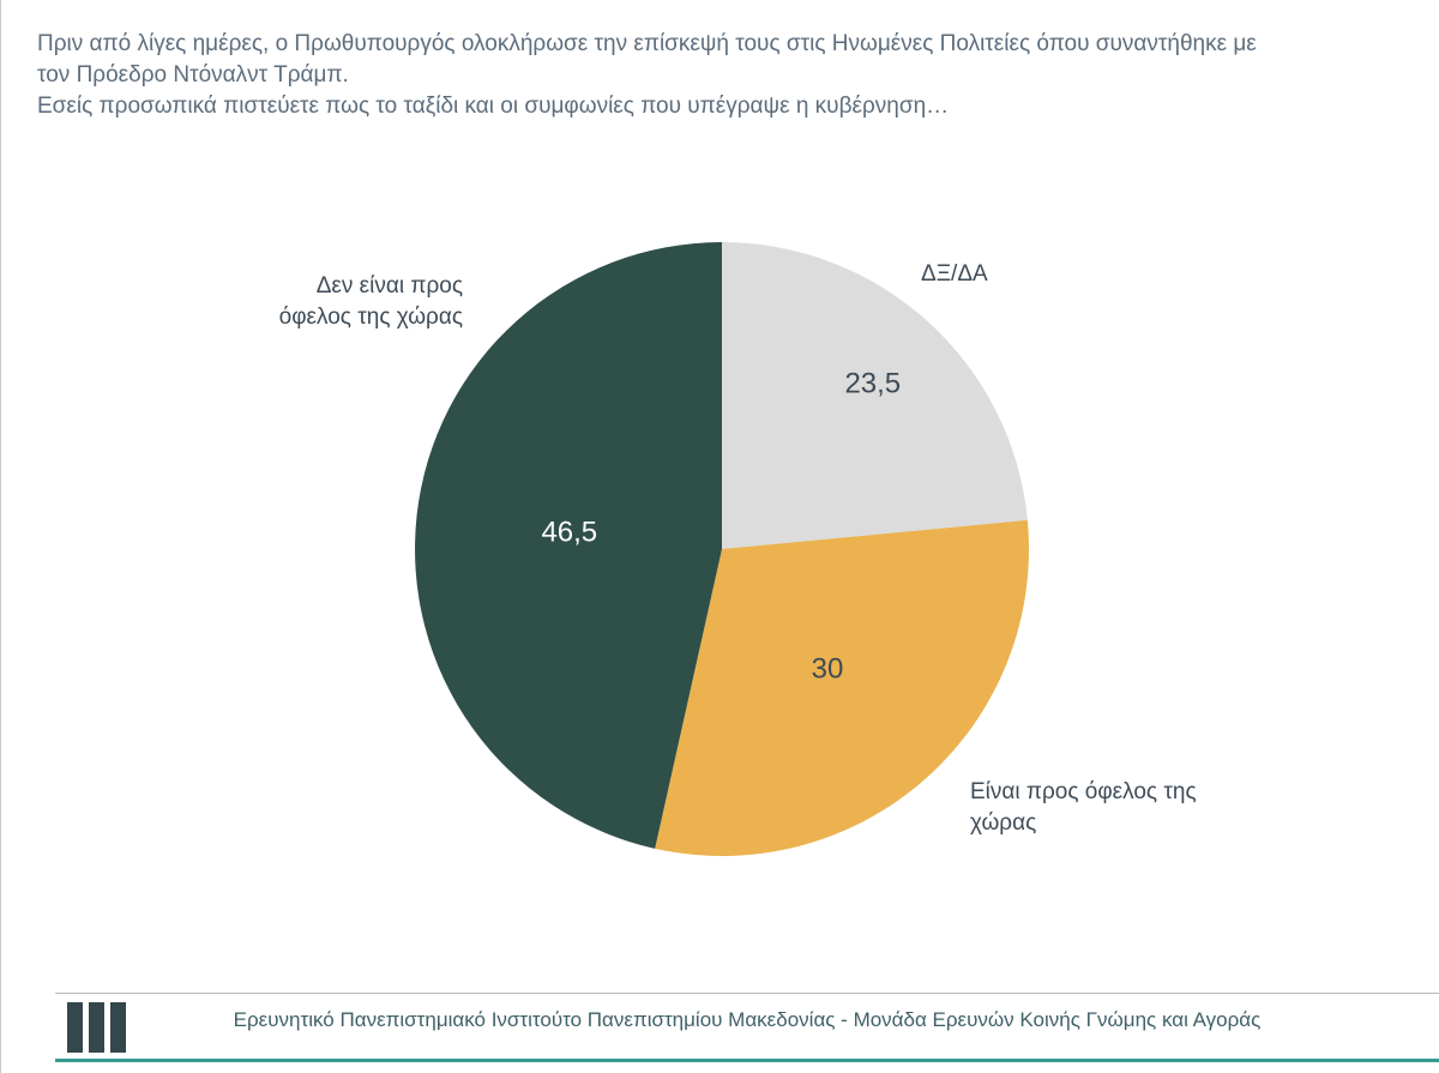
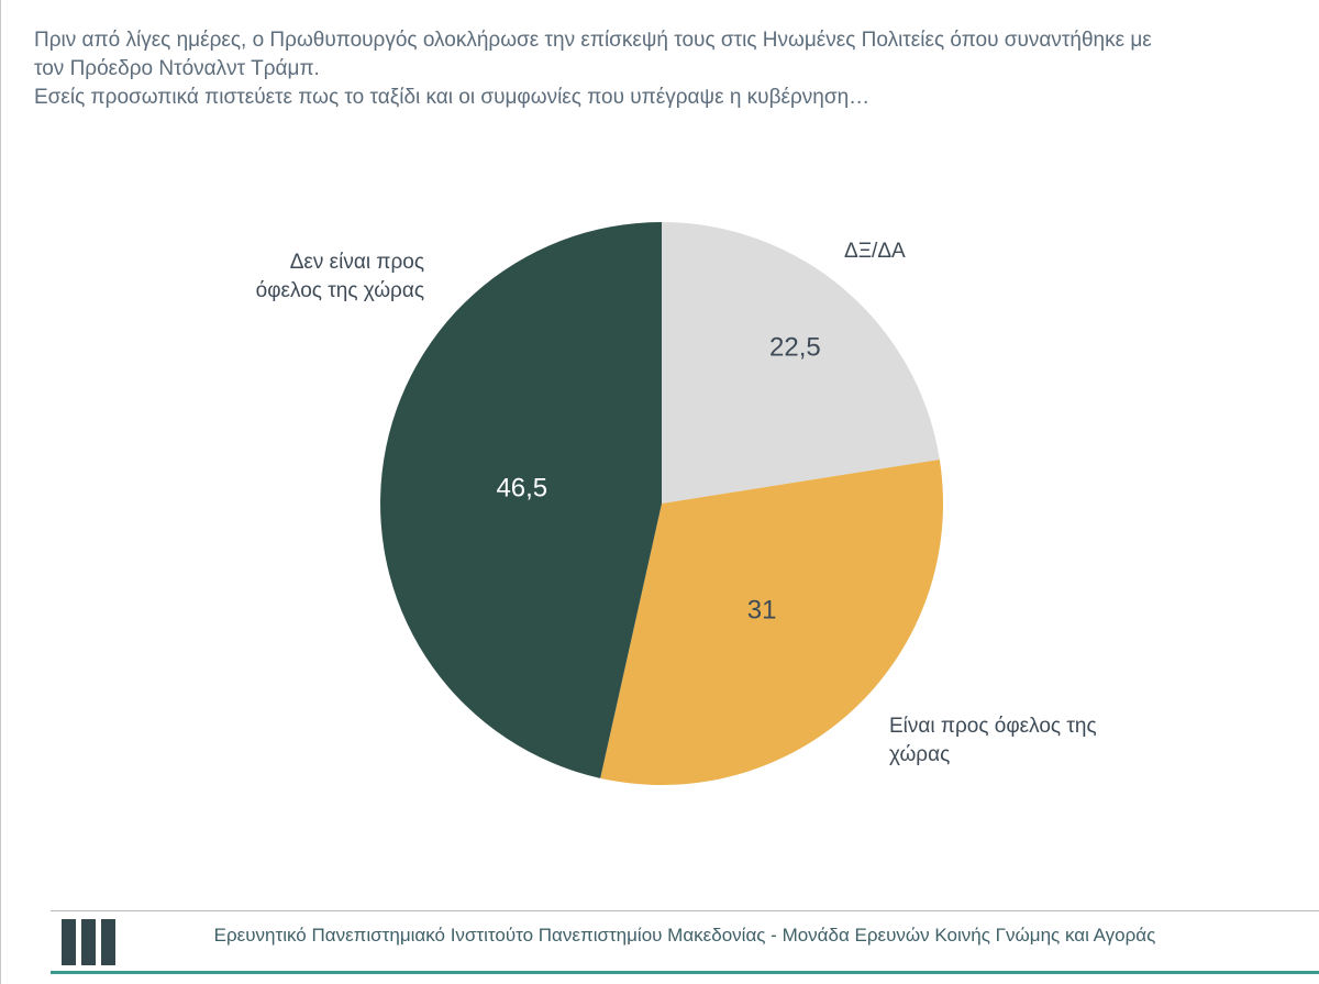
ΔΞ/ΔΑ: 23,5 -> 22,5
Είναι προς όφελος της χώρας: 30 -> 31
